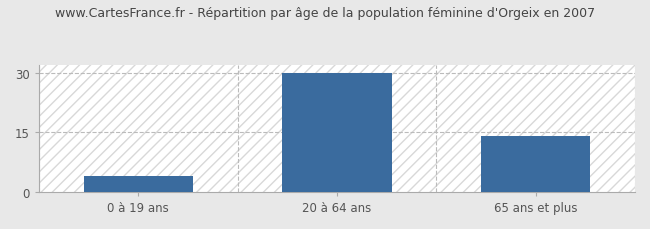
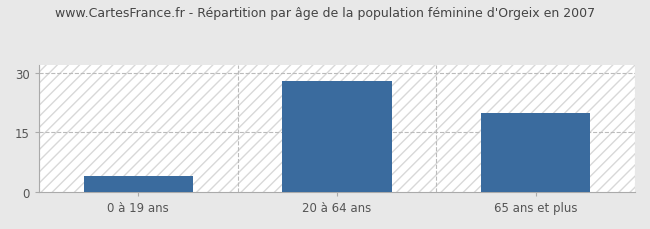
20 à 64 ans: 30 -> 28
65 ans et plus: 14 -> 20
